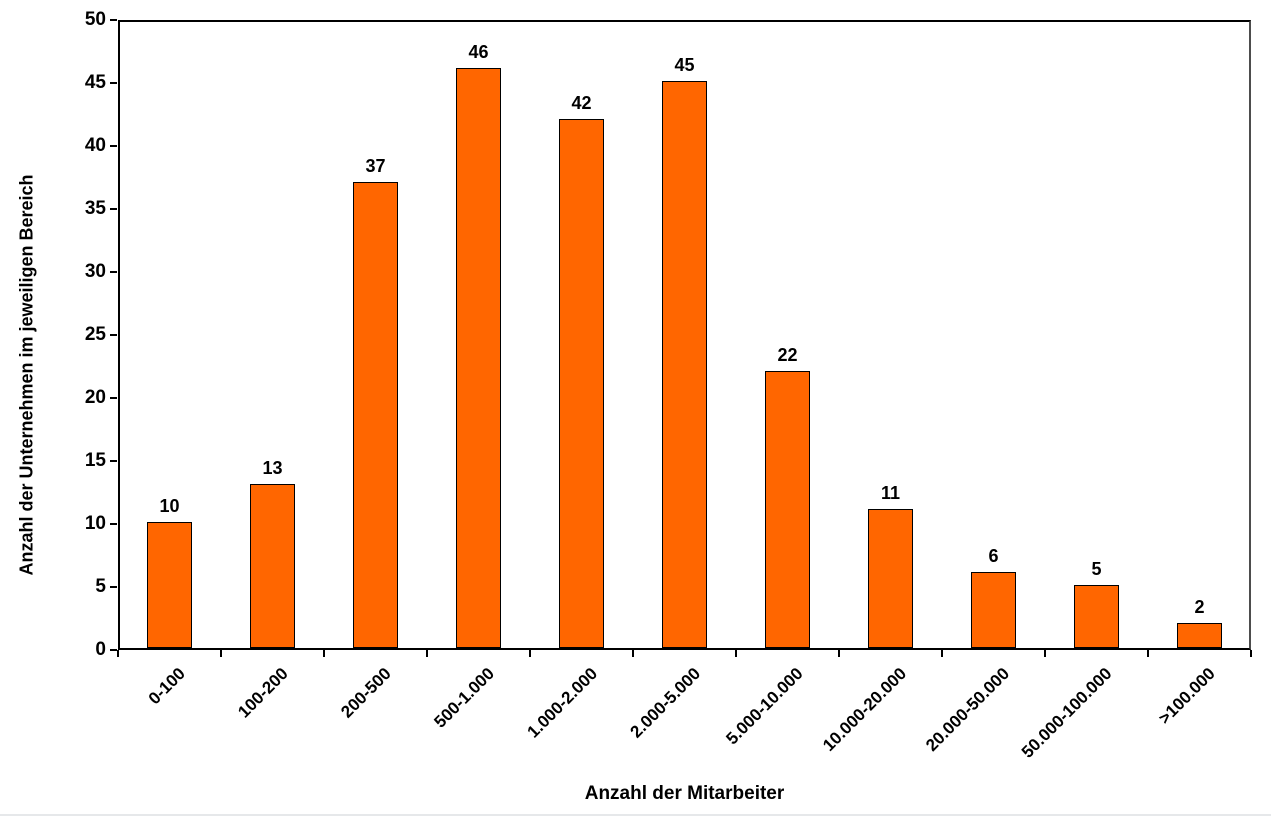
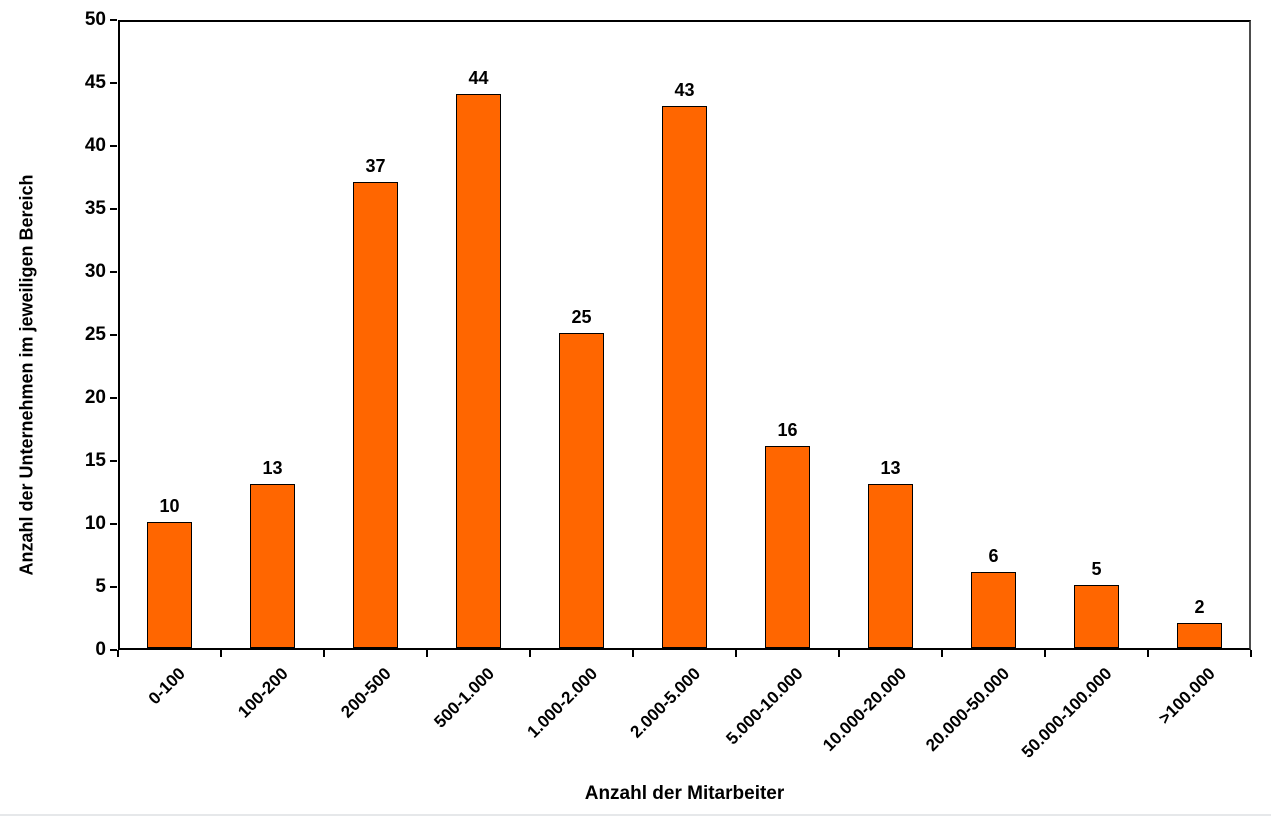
500-1.000: 46 -> 44
1.000-2.000: 42 -> 25
2.000-5.000: 45 -> 43
5.000-10.000: 22 -> 16
10.000-20.000: 11 -> 13
